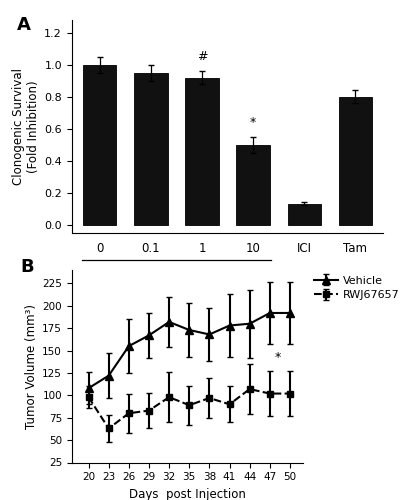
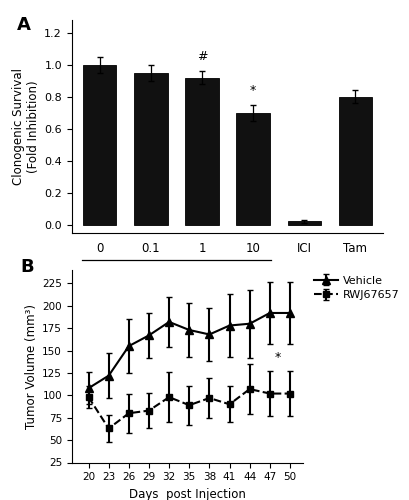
10: 0.50 -> 0.70
ICI: 0.13 -> 0.02
